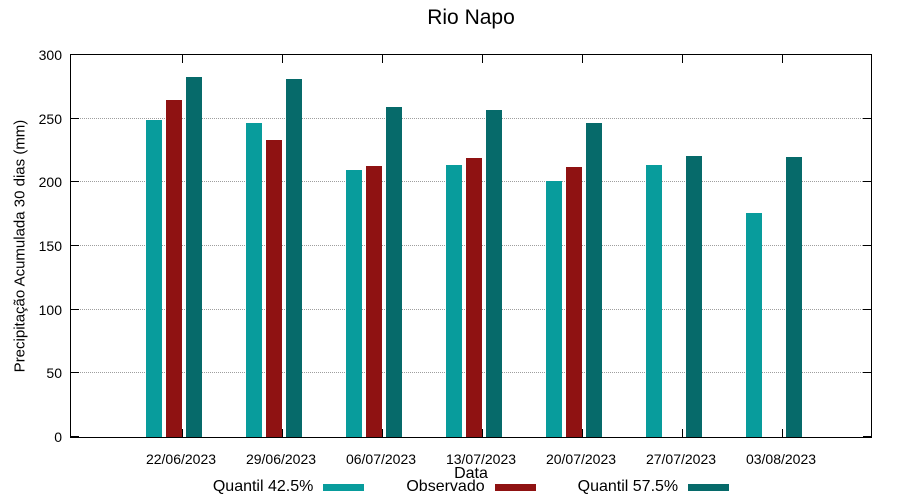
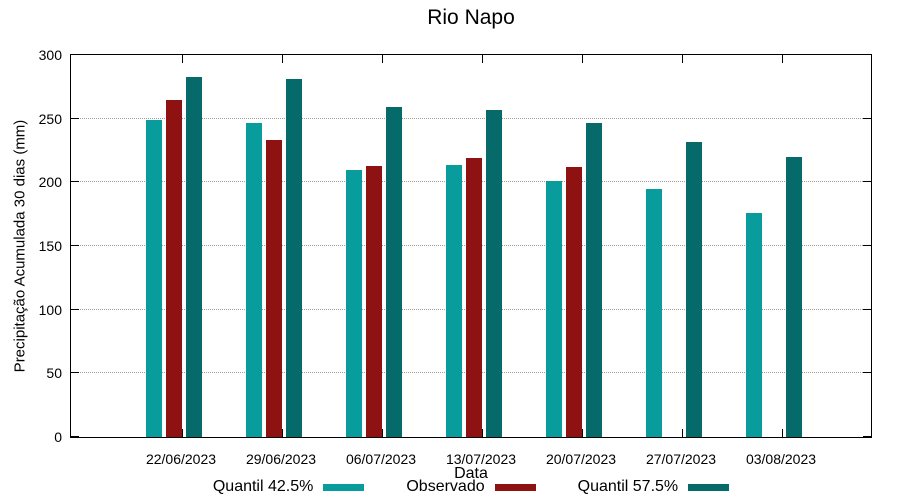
Quantil 42.5%/27/07/2023: 214 -> 195
Quantil 57.5%/27/07/2023: 221 -> 232
